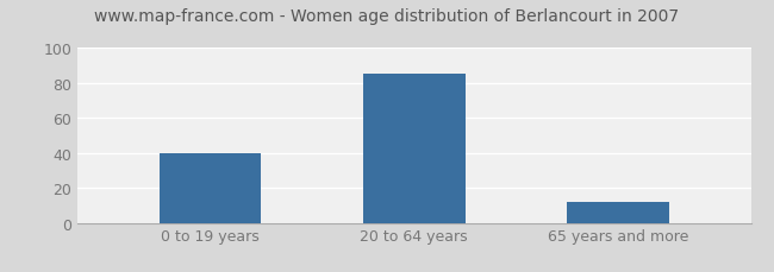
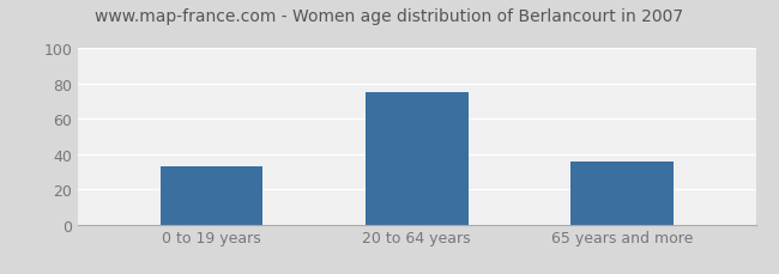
0 to 19 years: 40 -> 33
20 to 64 years: 85 -> 75
65 years and more: 12 -> 36
